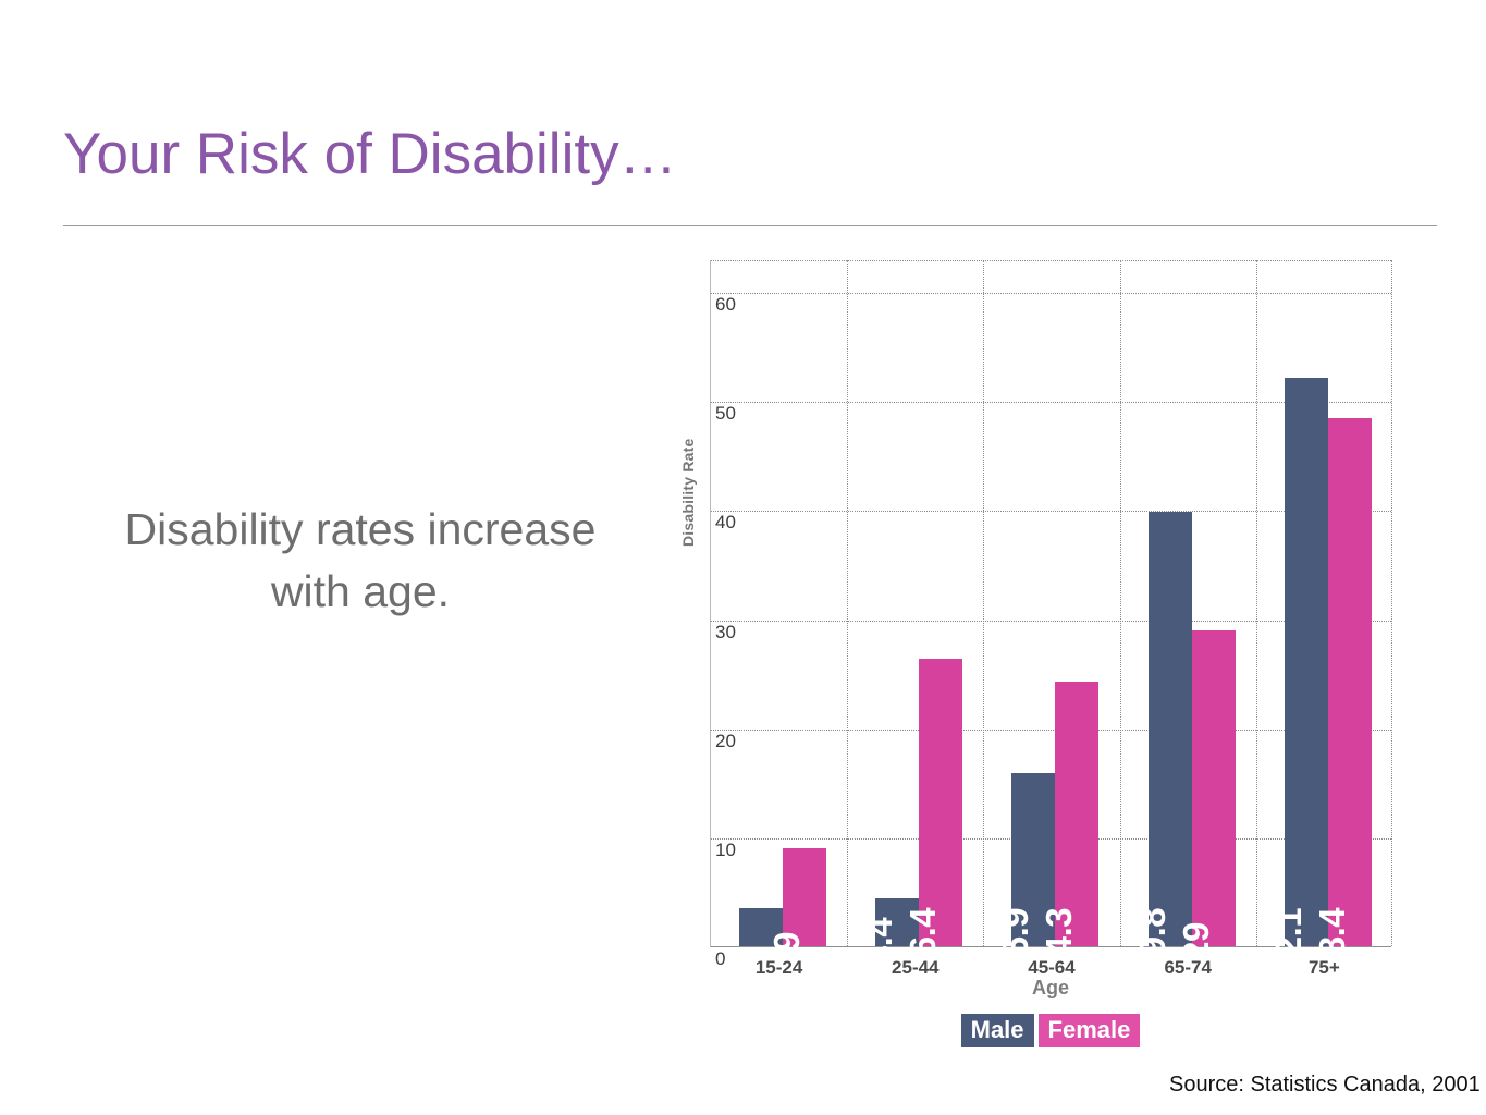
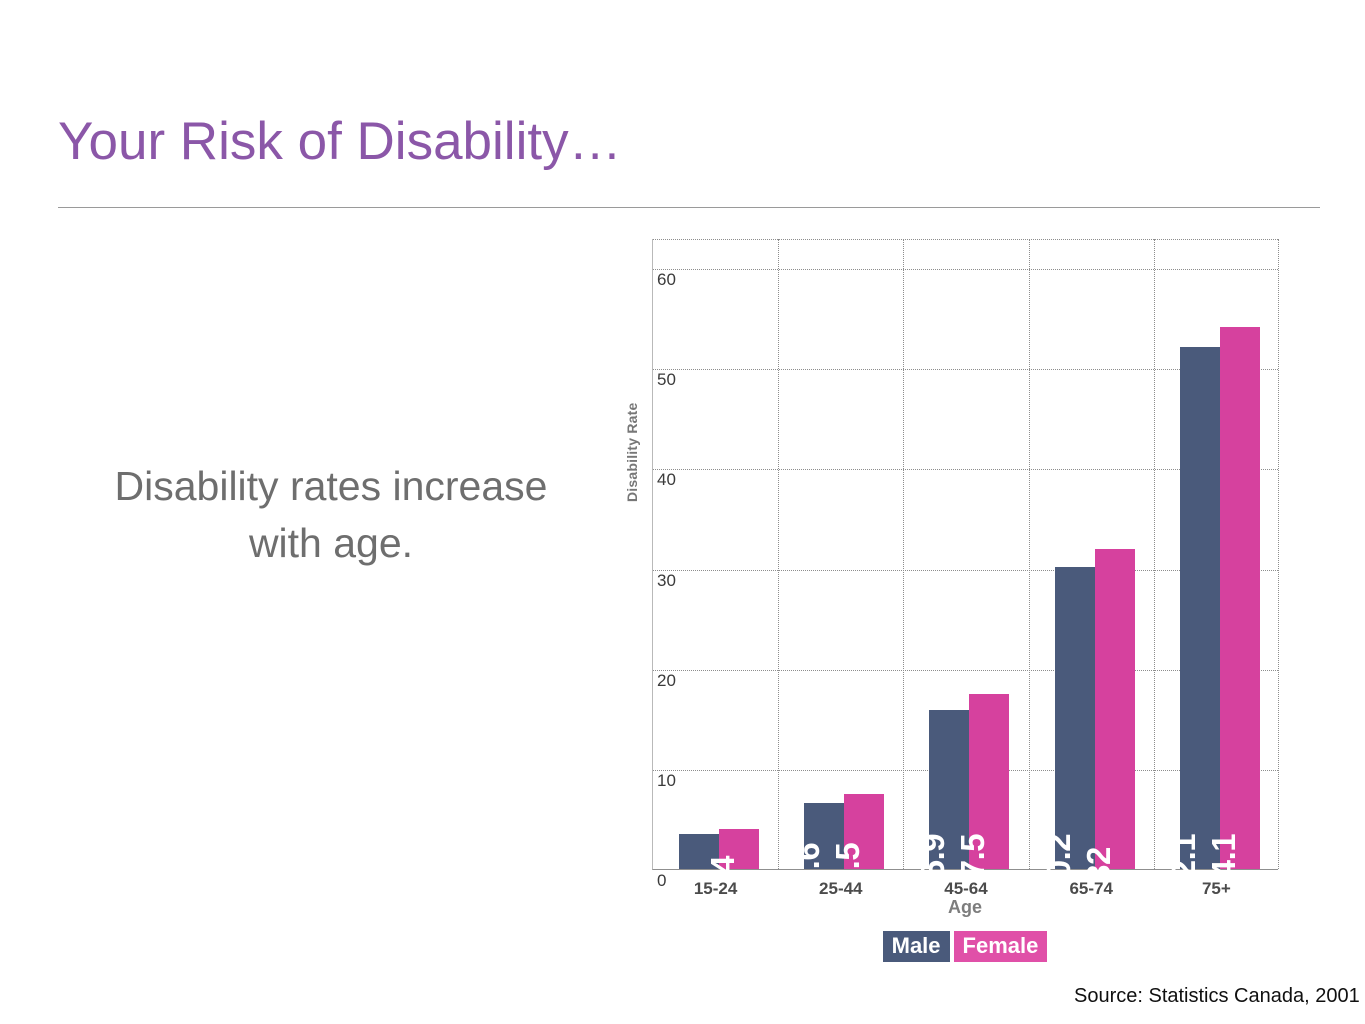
Female/15-24: 9 -> 4
Male/25-44: 4.4 -> 6.6
Female/25-44: 26.4 -> 7.5
Female/45-64: 24.3 -> 17.5
Male/65-74: 39.8 -> 30.2
Female/65-74: 29 -> 32
Female/75+: 48.4 -> 54.1
